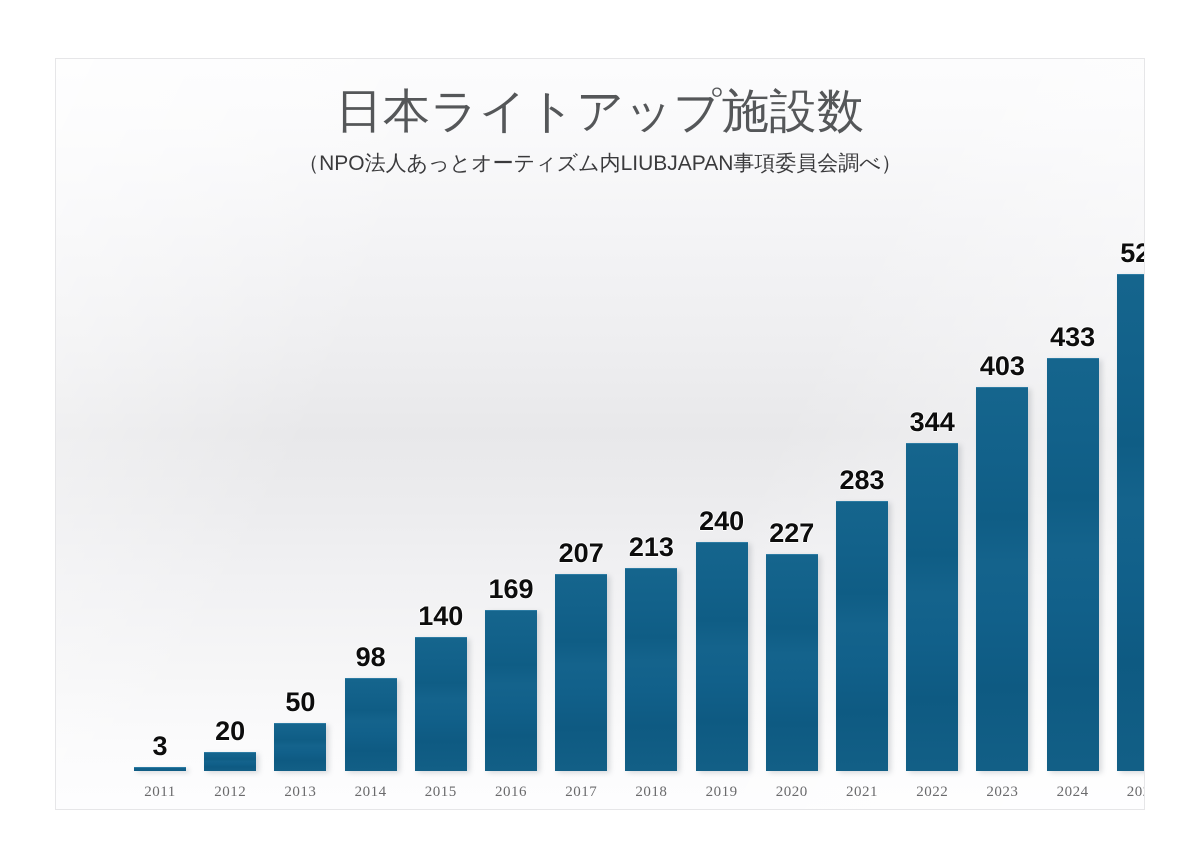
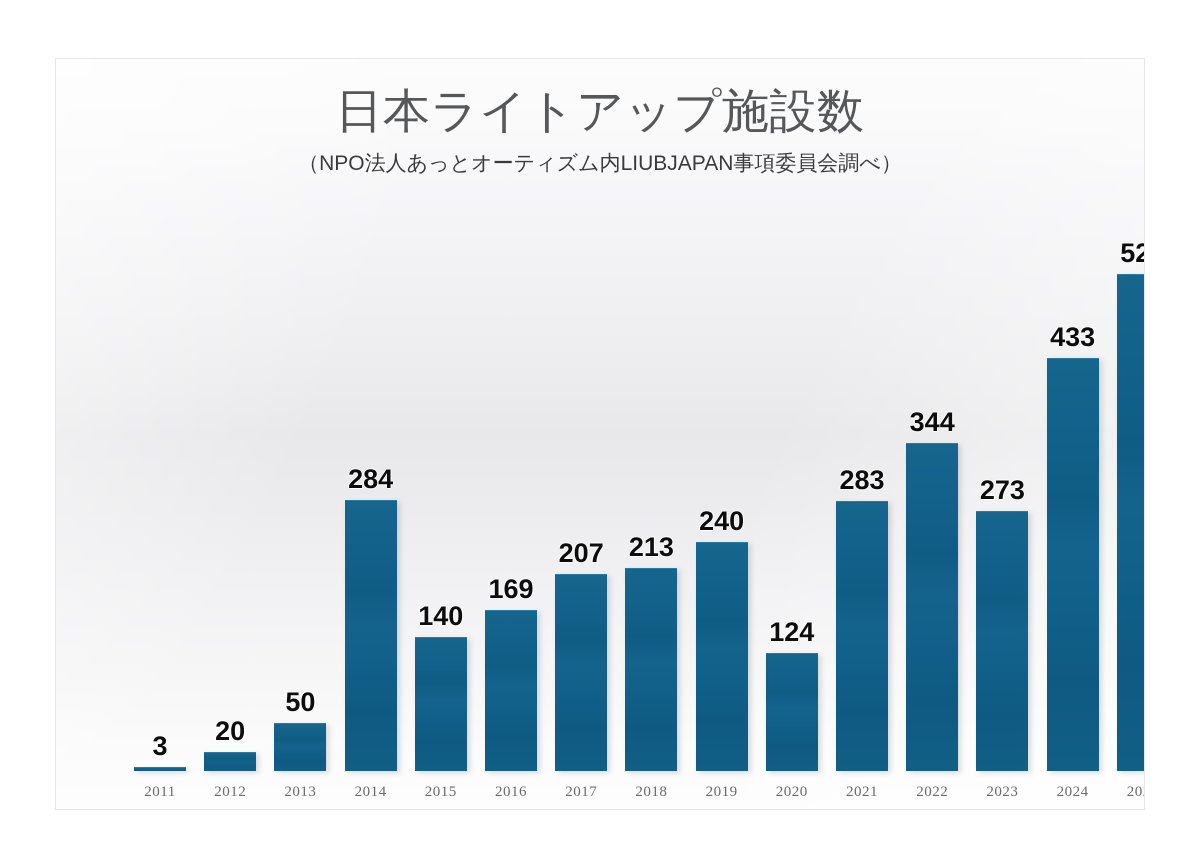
2014: 98 -> 284
2020: 227 -> 124
2023: 403 -> 273
